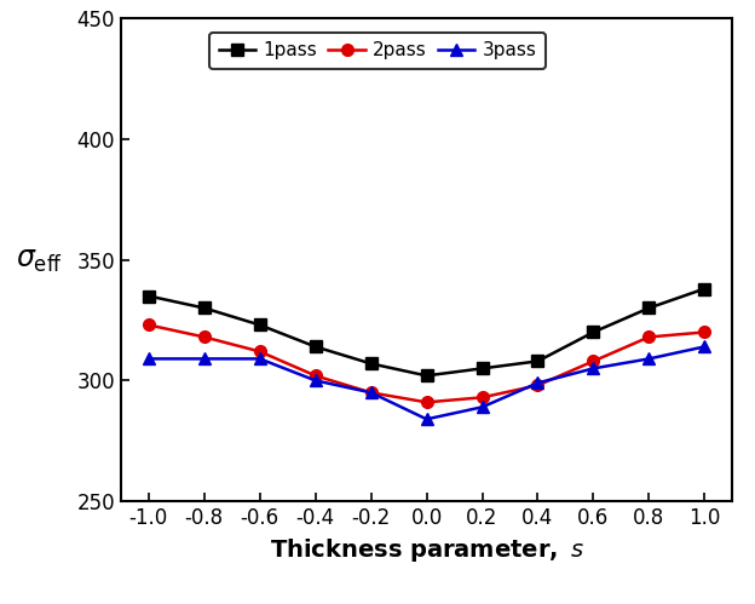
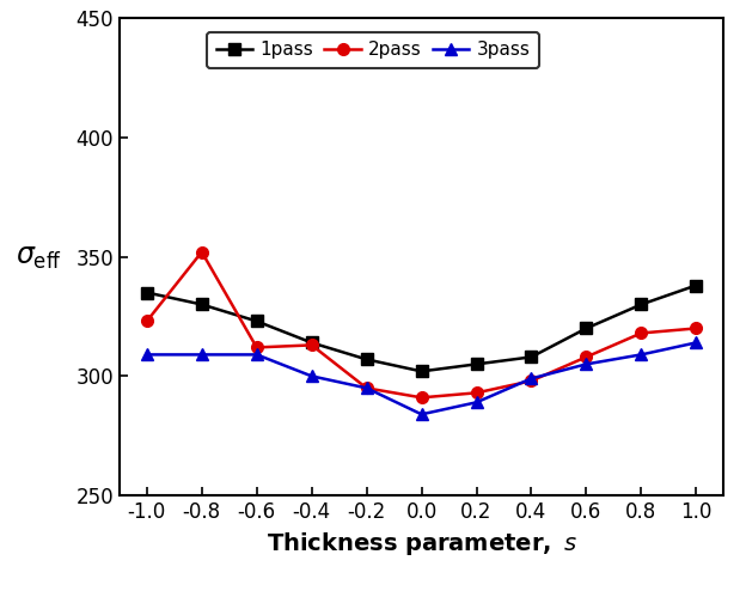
2pass/-0.8: 318 -> 352
2pass/-0.4: 302 -> 313
